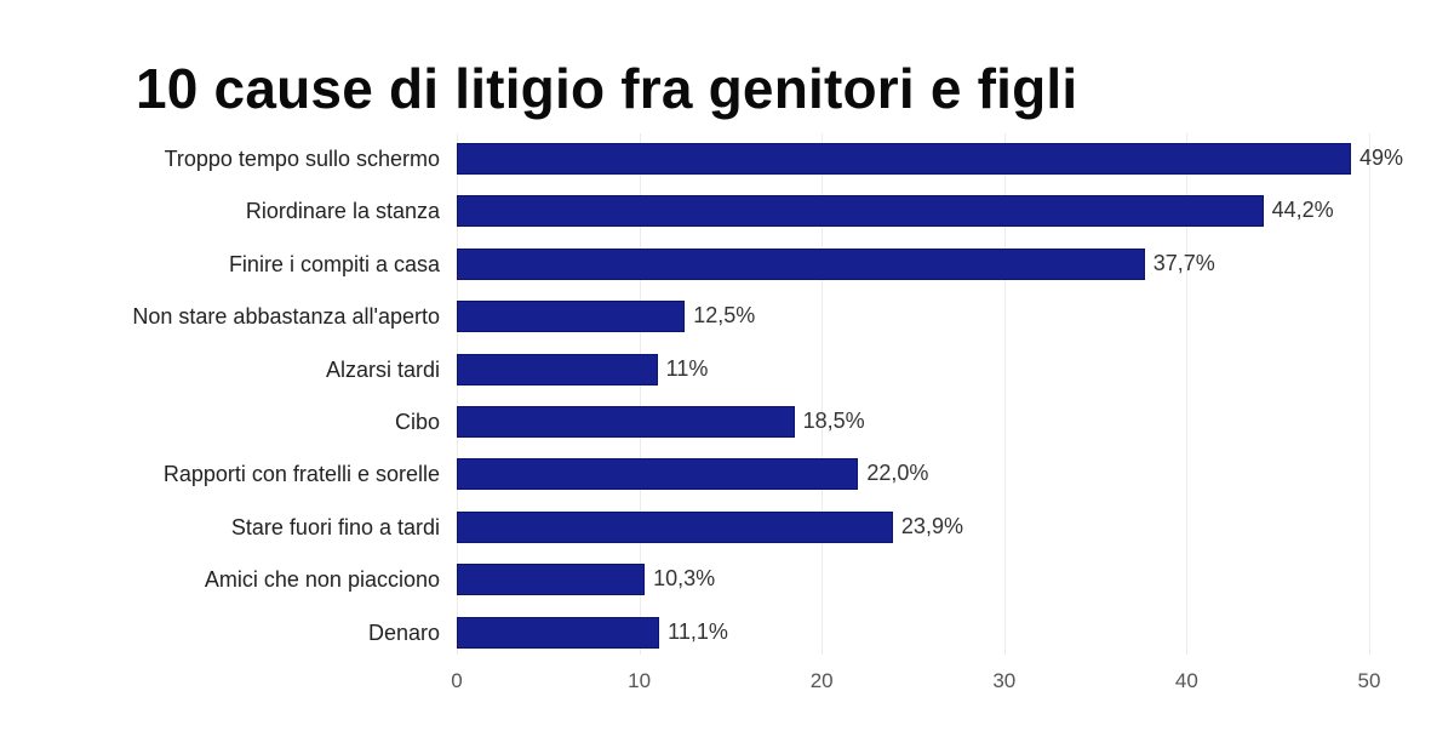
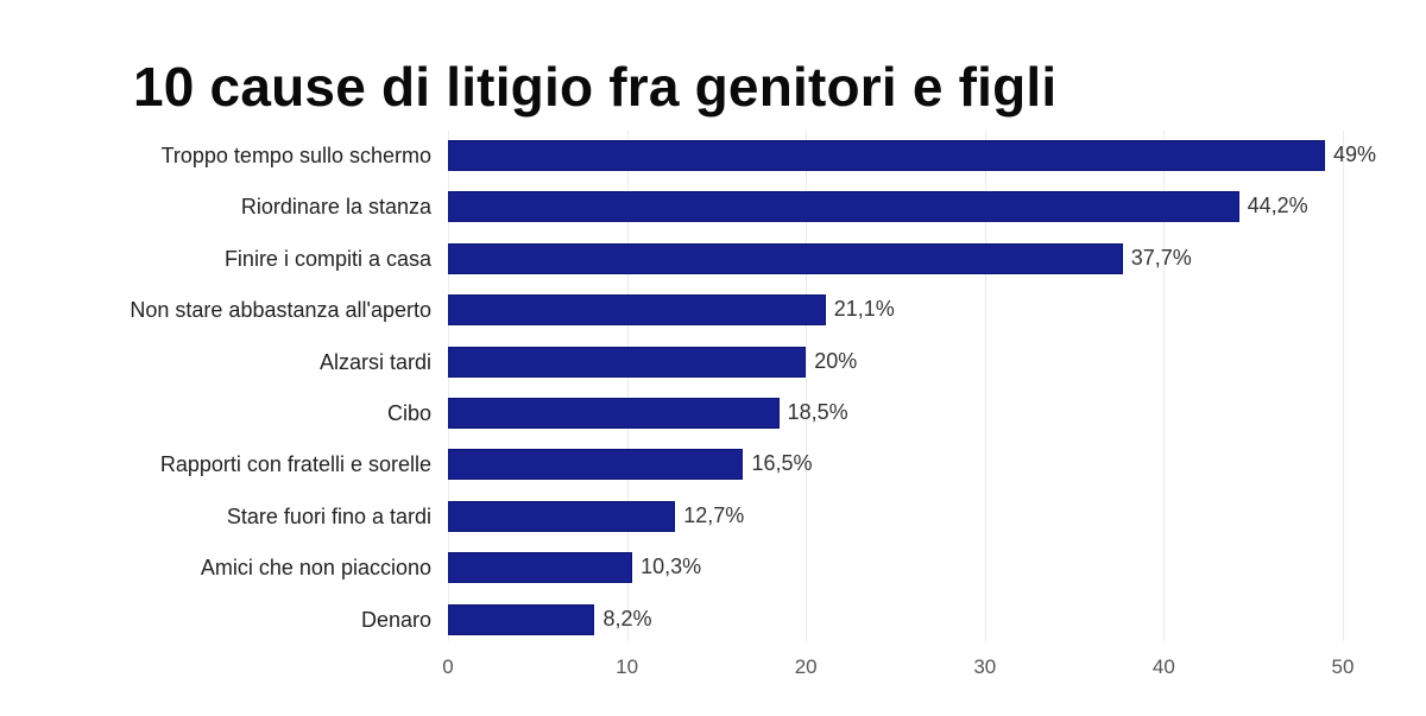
Non stare abbastanza all'aperto: 12,5% -> 21,1%
Alzarsi tardi: 11% -> 20%
Rapporti con fratelli e sorelle: 22,0% -> 16,5%
Stare fuori fino a tardi: 23,9% -> 12,7%
Denaro: 11,1% -> 8,2%
